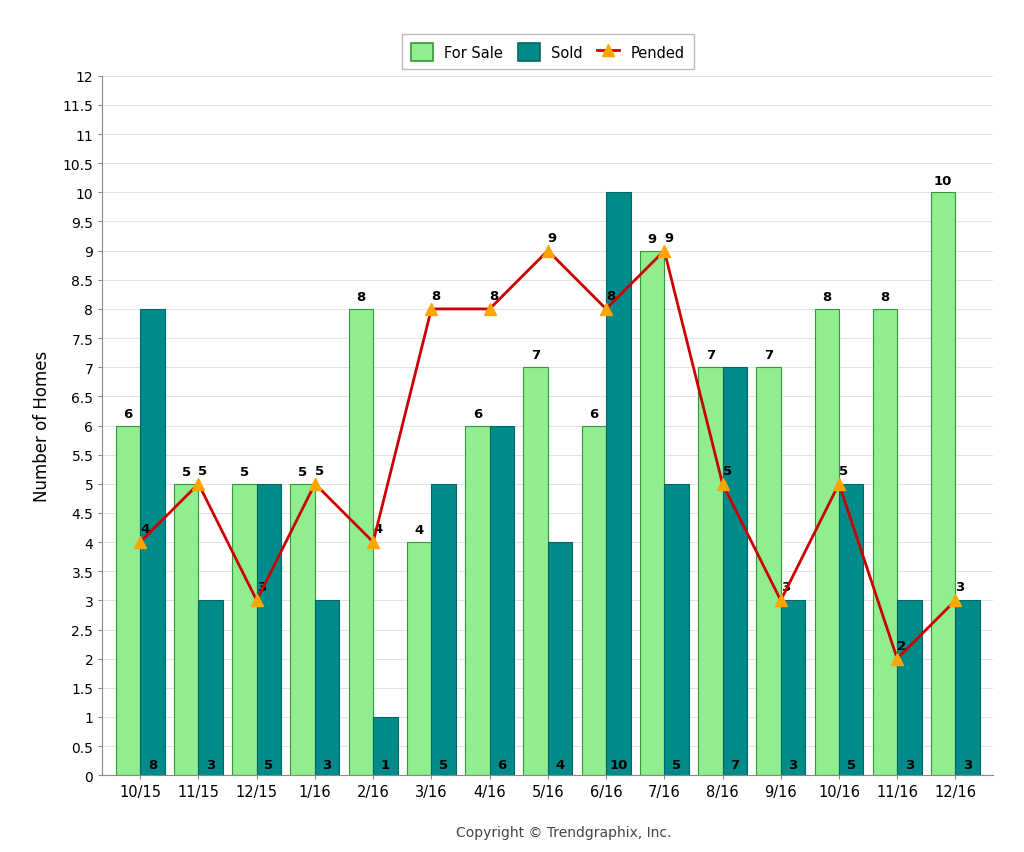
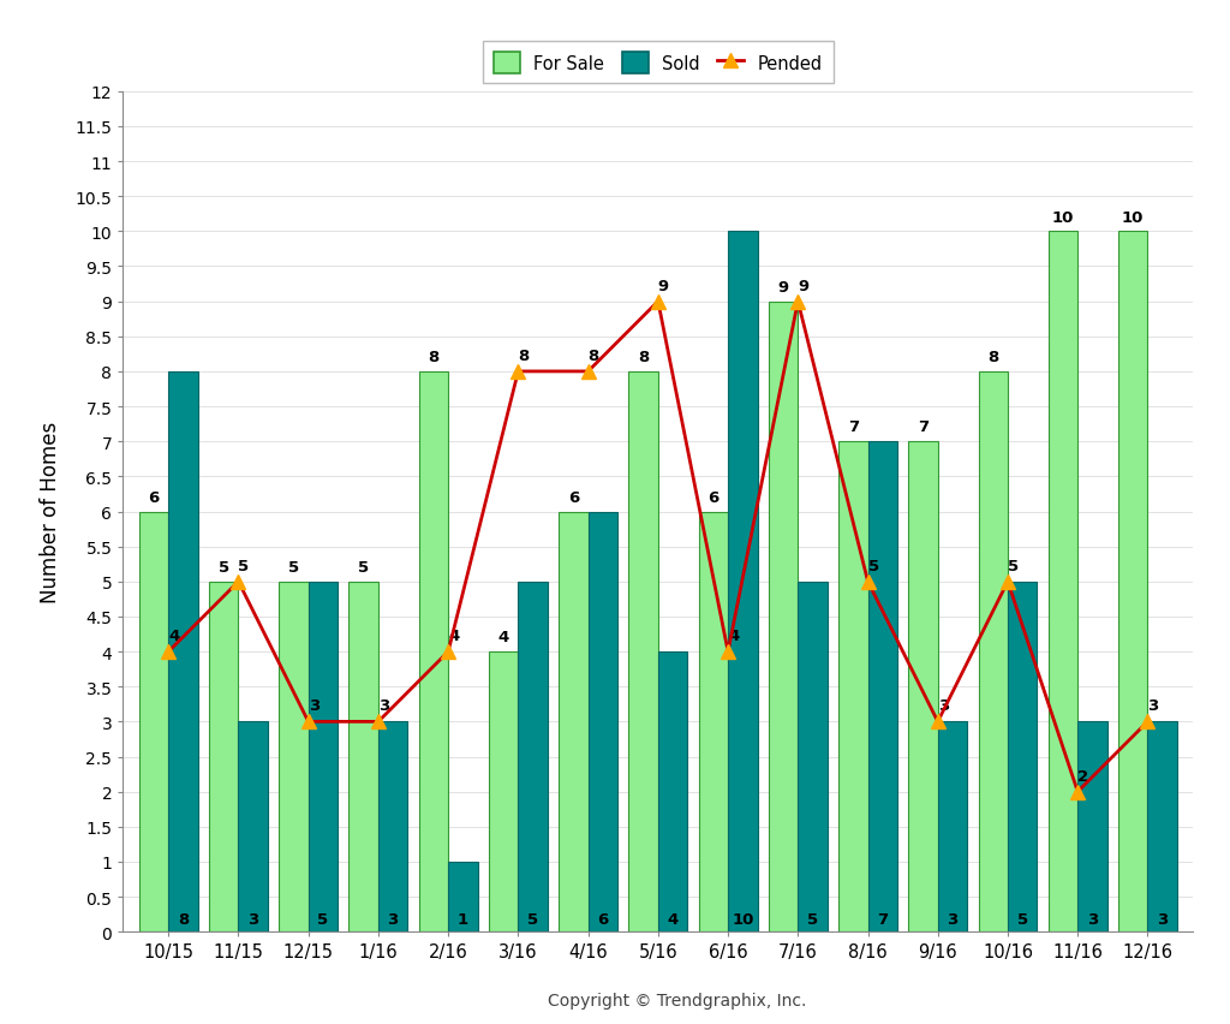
Pended/1/16: 5 -> 3
For Sale/5/16: 7 -> 8
Pended/6/16: 8 -> 4
For Sale/11/16: 8 -> 10
